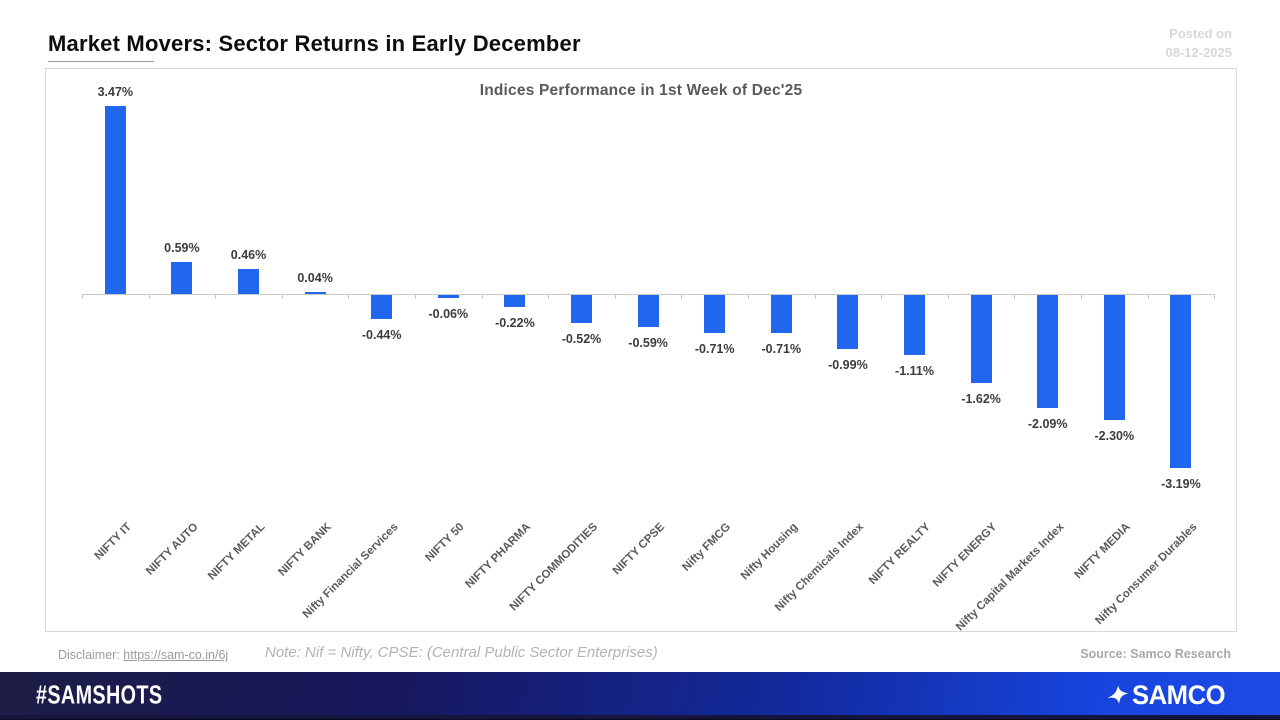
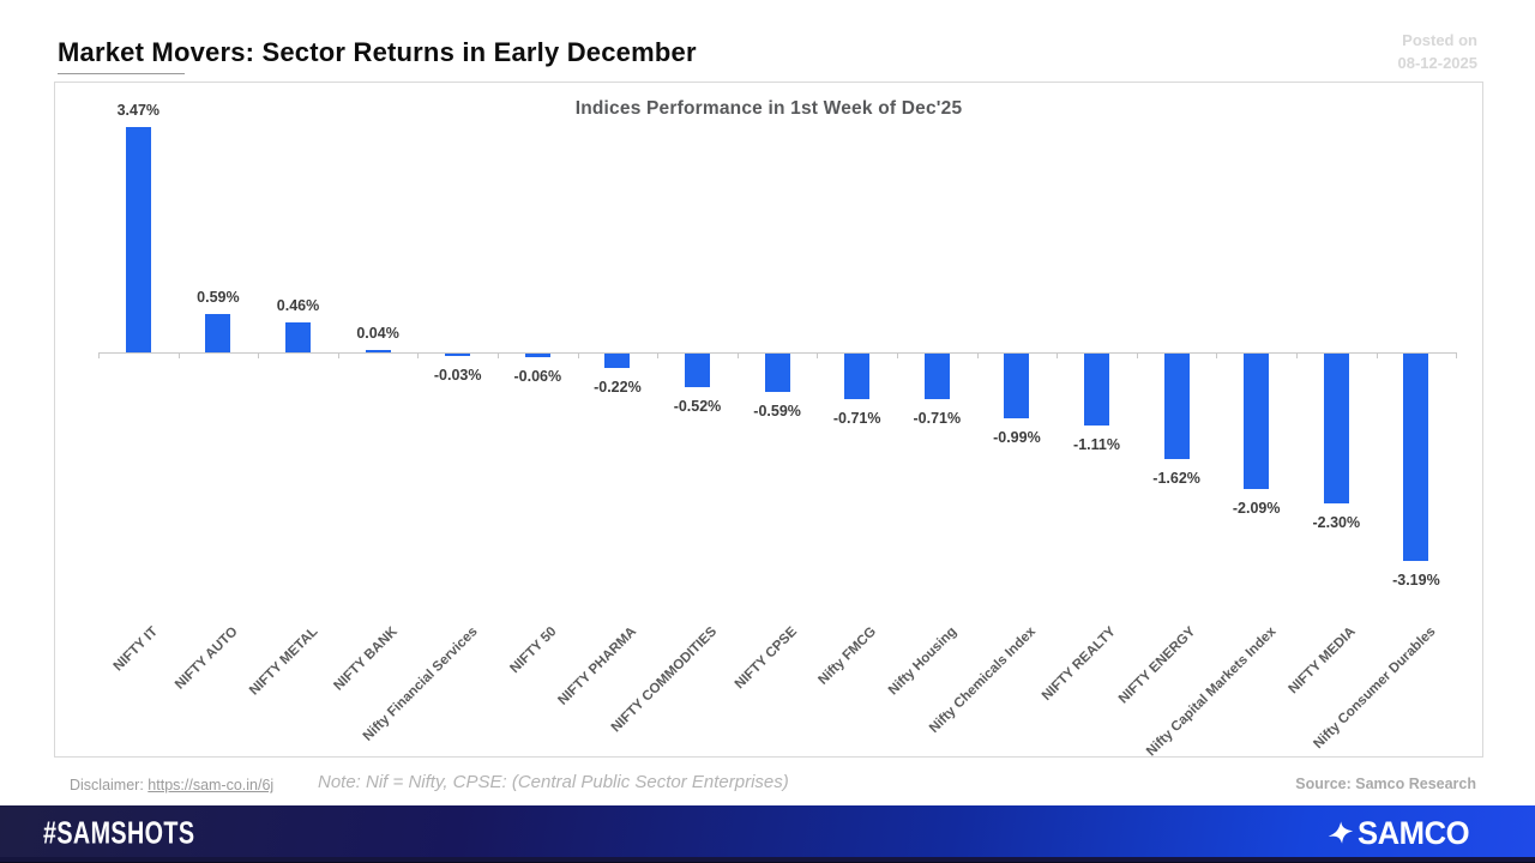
Nifty Financial Services: -0.44% -> -0.03%
